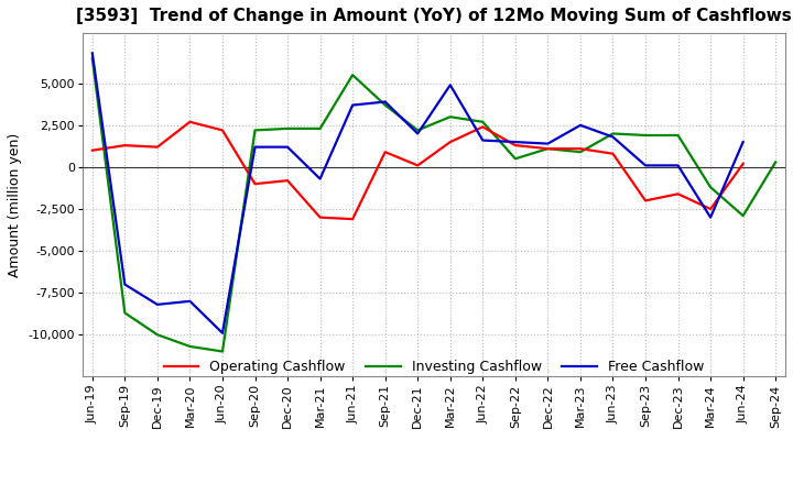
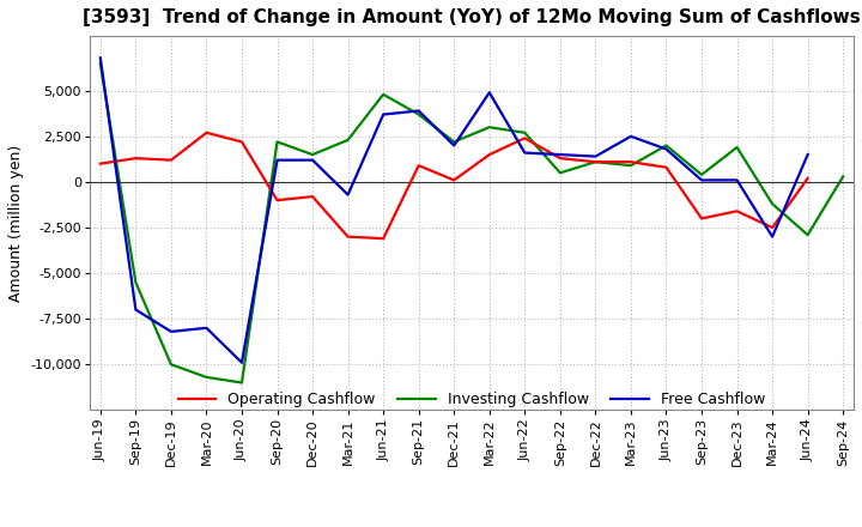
Investing Cashflow/Sep-19: -8,700 -> -5,500
Investing Cashflow/Dec-20: 2,300 -> 1,500
Investing Cashflow/Jun-21: 5,500 -> 4,800
Investing Cashflow/Sep-23: 1,900 -> 400
